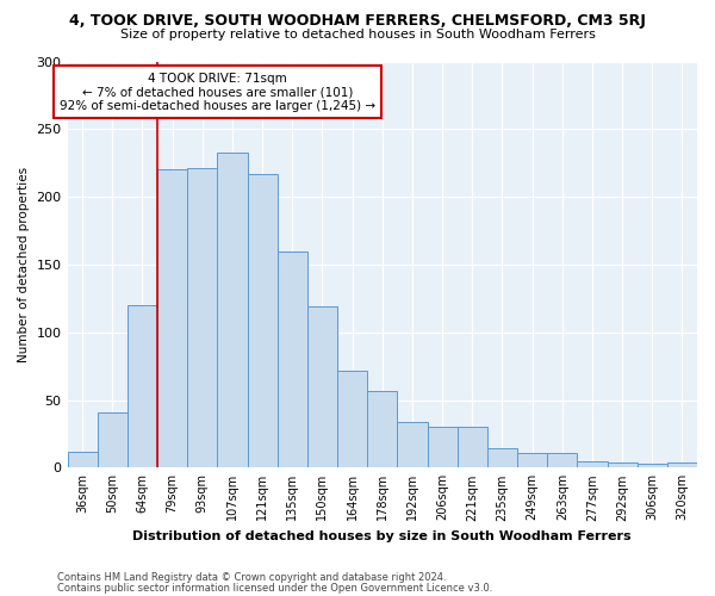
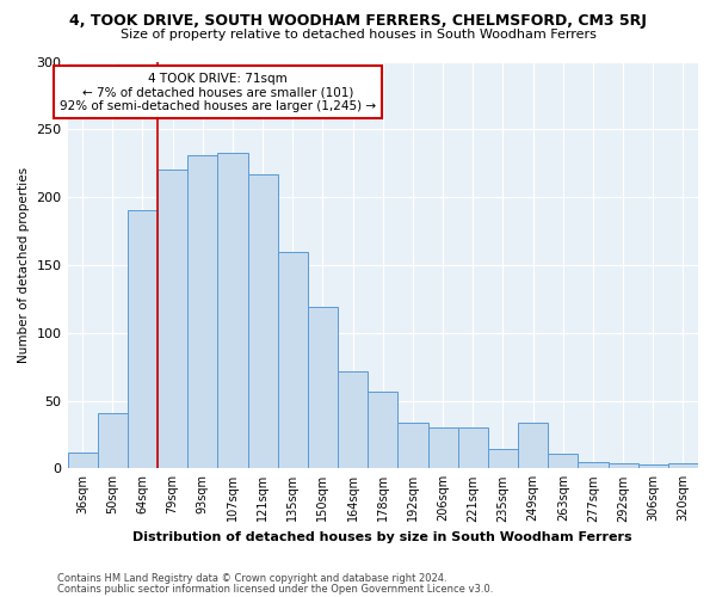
64sqm: 120 -> 190
93sqm: 221 -> 231
249sqm: 11 -> 34
